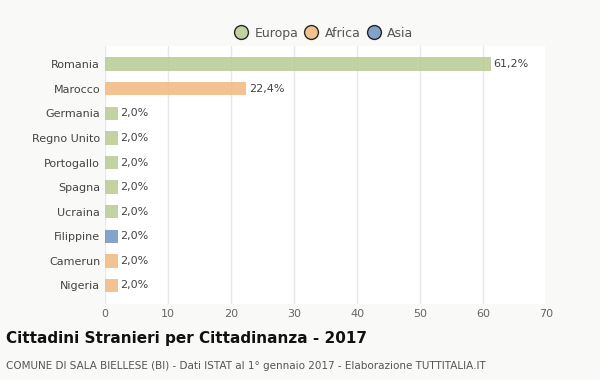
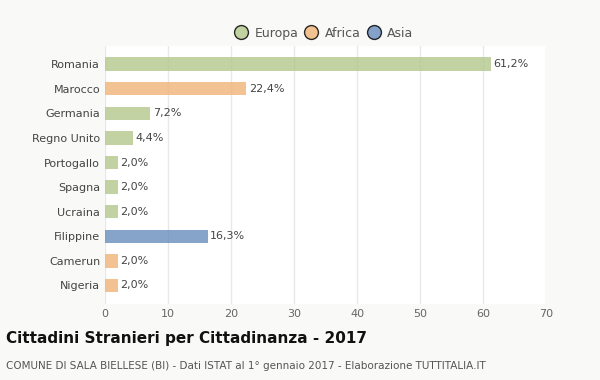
Germania: 2,0% -> 7,2%
Regno Unito: 2,0% -> 4,4%
Filippine: 2,0% -> 16,3%
